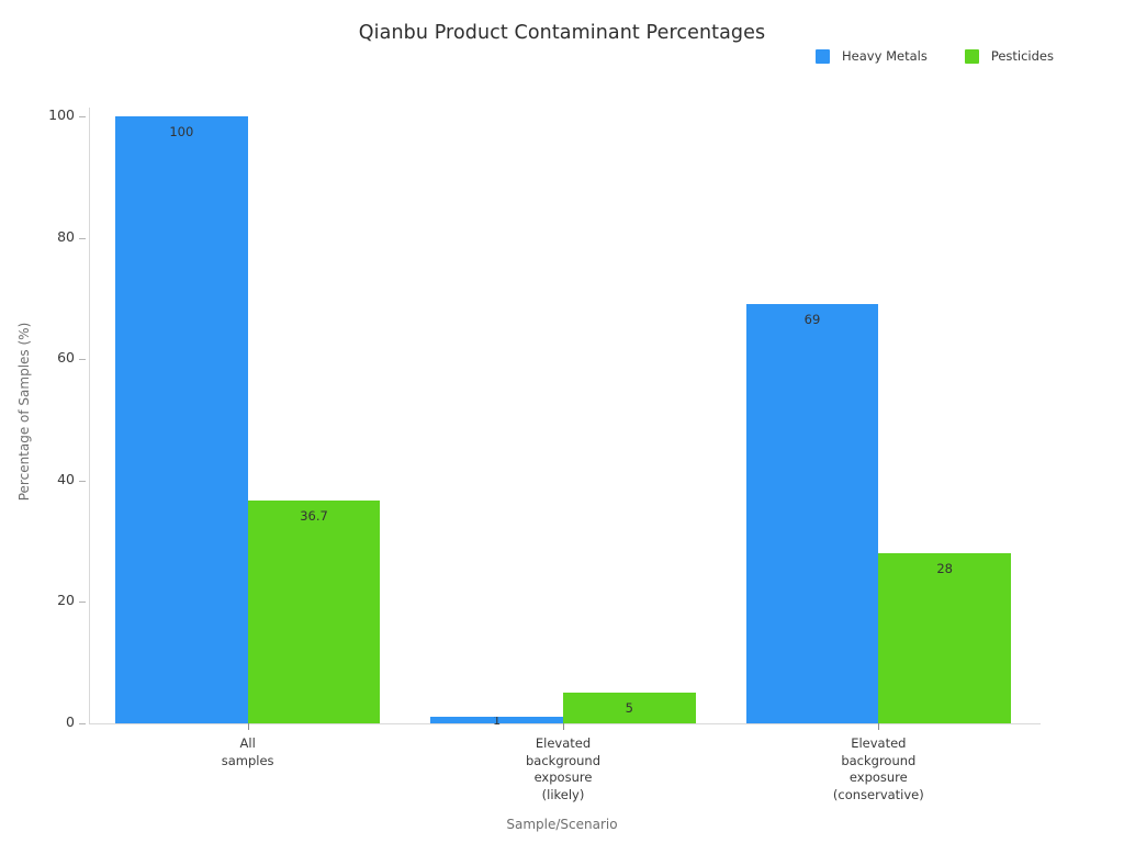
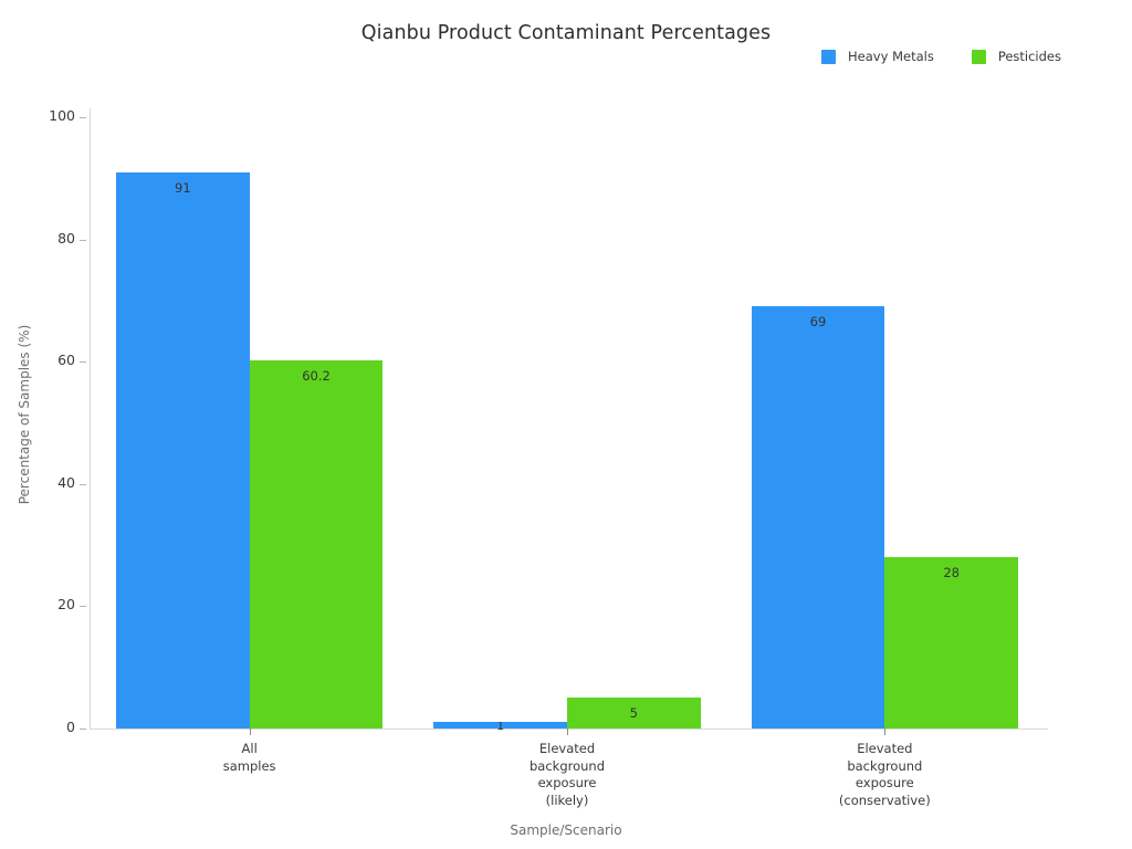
Heavy Metals/All samples: 100 -> 91
Pesticides/All samples: 36.7 -> 60.2
